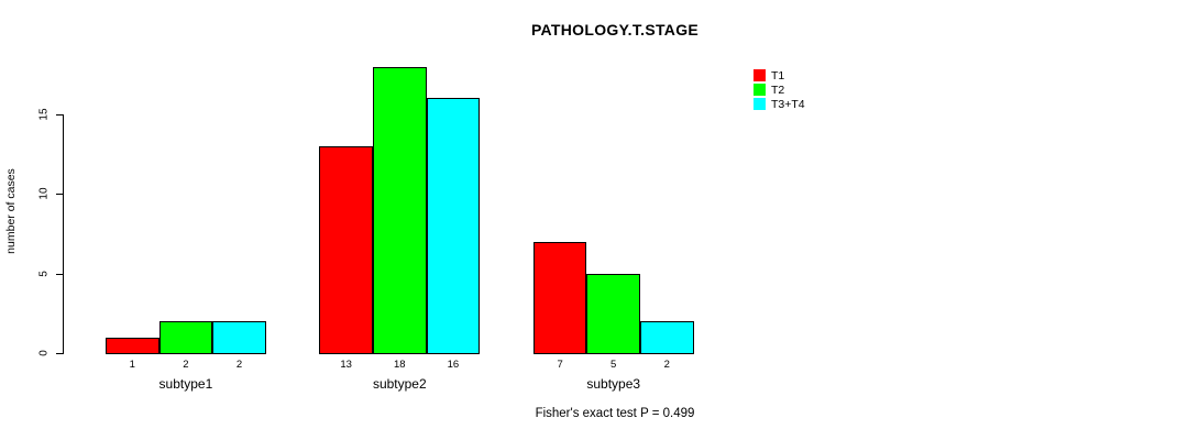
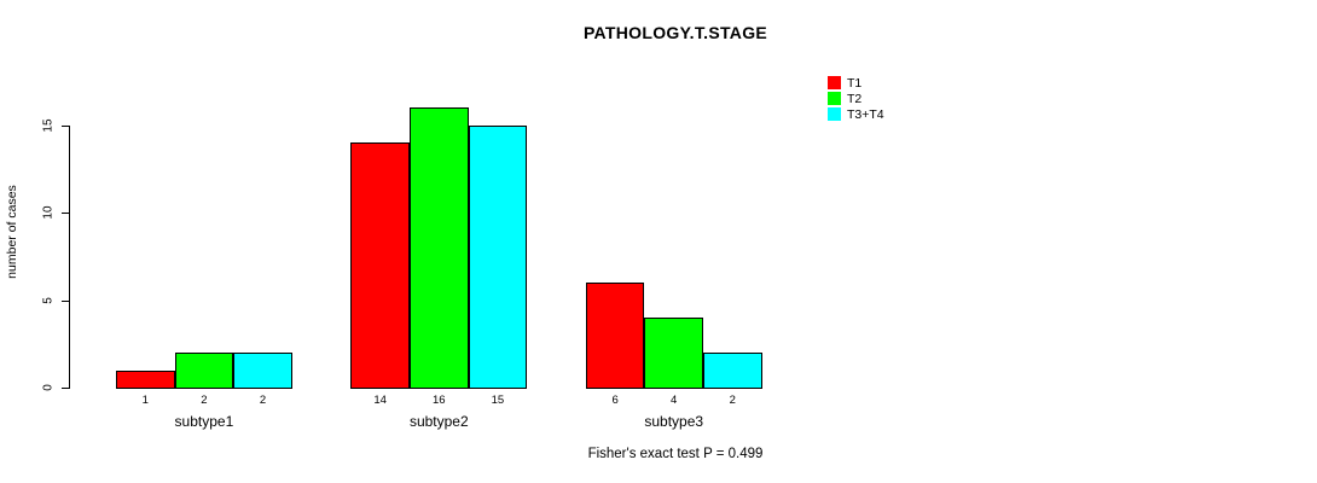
T1/subtype2: 13 -> 14
T2/subtype2: 18 -> 16
T3+T4/subtype2: 16 -> 15
T1/subtype3: 7 -> 6
T2/subtype3: 5 -> 4
